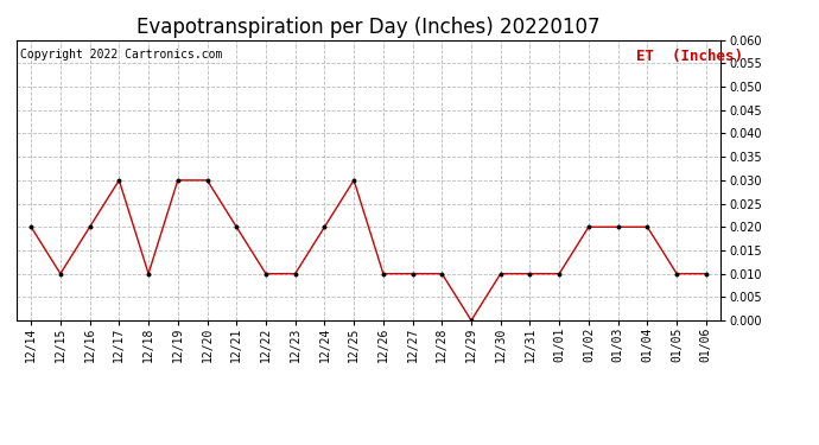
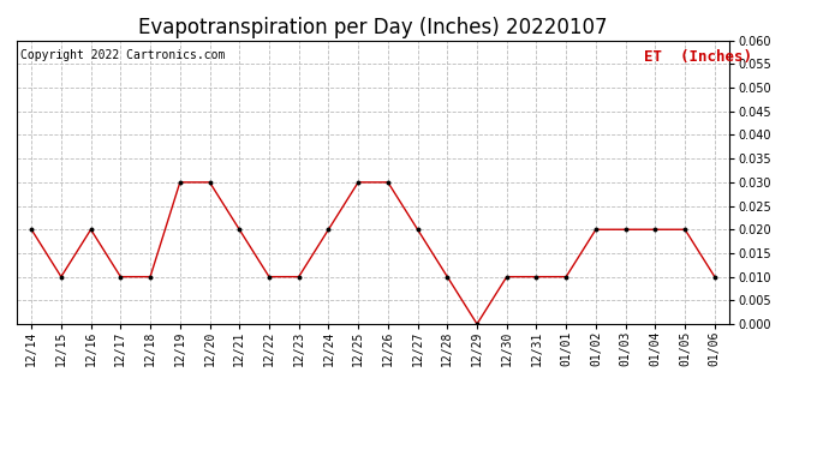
12/17: 0.03 -> 0.01
12/26: 0.01 -> 0.03
12/27: 0.01 -> 0.02
01/05: 0.01 -> 0.02
